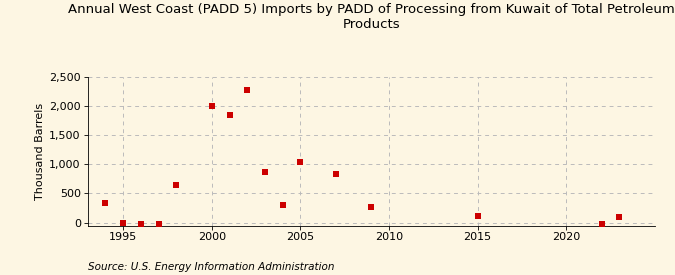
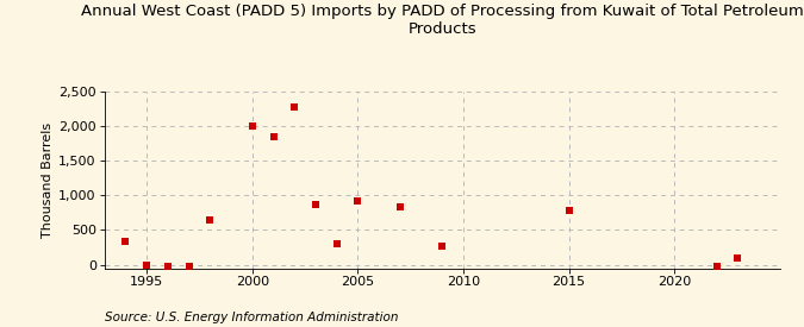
2005: 1,040 -> 920
2015: 100 -> 780
